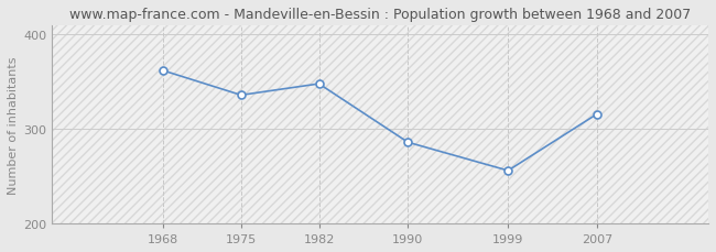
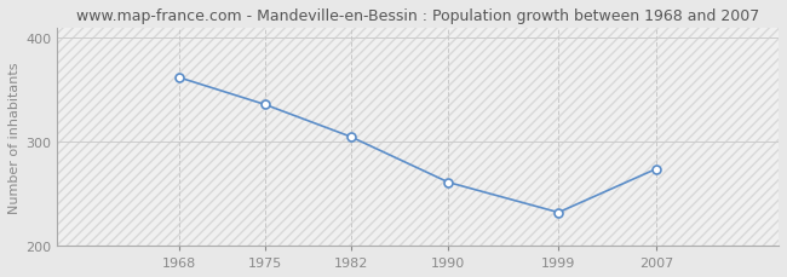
1982: 348 -> 305
1990: 286 -> 261
1999: 256 -> 232
2007: 316 -> 274
